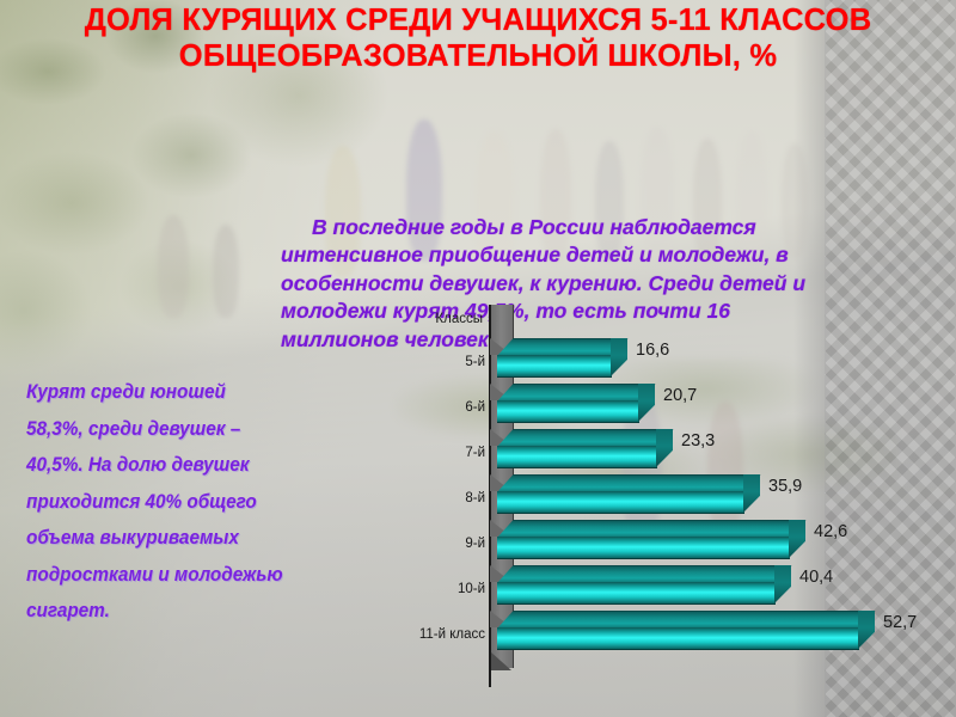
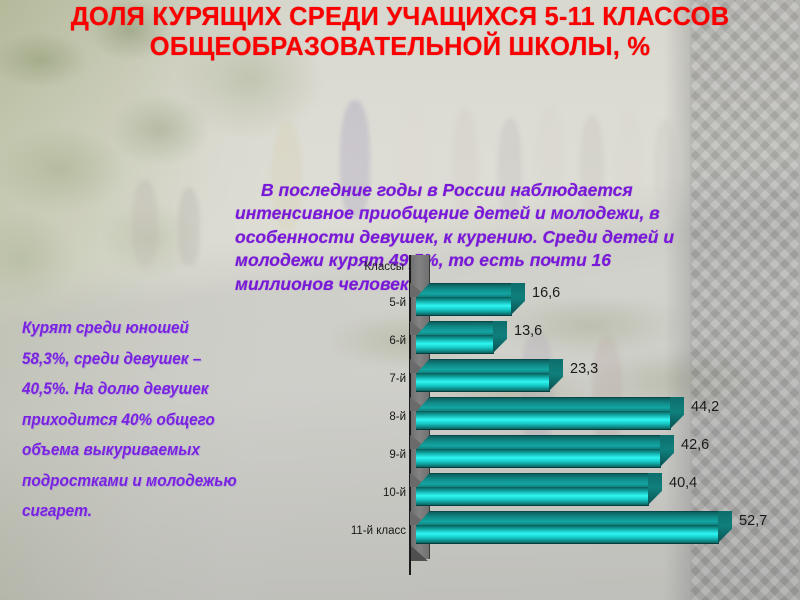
6-й: 20,7 -> 13,6
8-й: 35,9 -> 44,2
